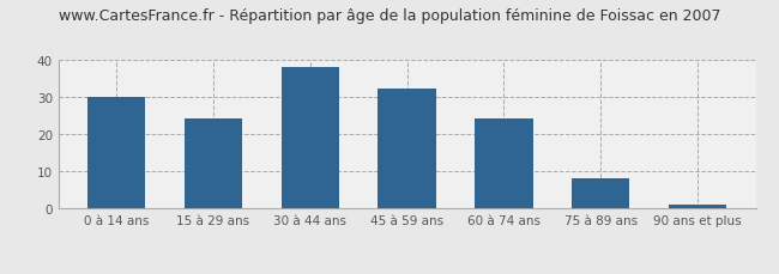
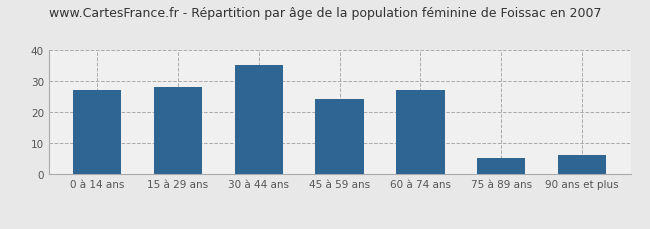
0 à 14 ans: 30 -> 27
15 à 29 ans: 24 -> 28
30 à 44 ans: 38 -> 35
45 à 59 ans: 32 -> 24
60 à 74 ans: 24 -> 27
75 à 89 ans: 8 -> 5
90 ans et plus: 1 -> 6
